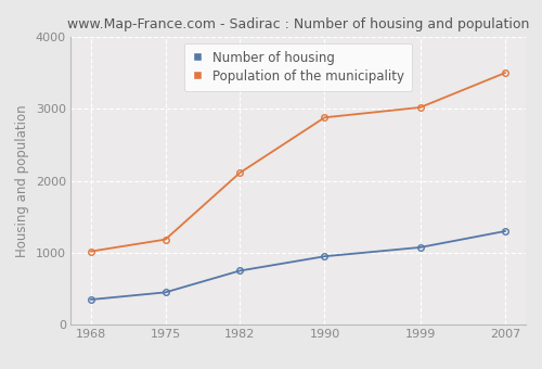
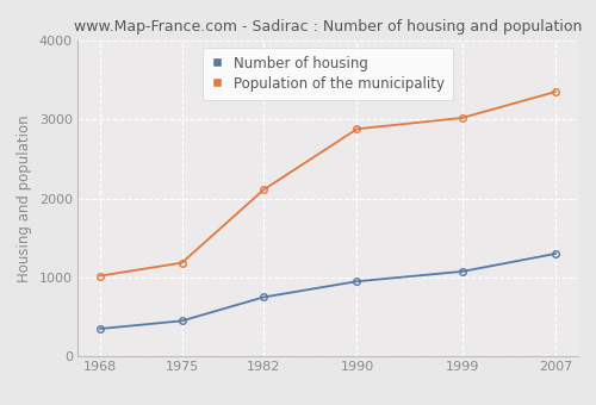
Population of the municipality/2007: 3500 -> 3350
